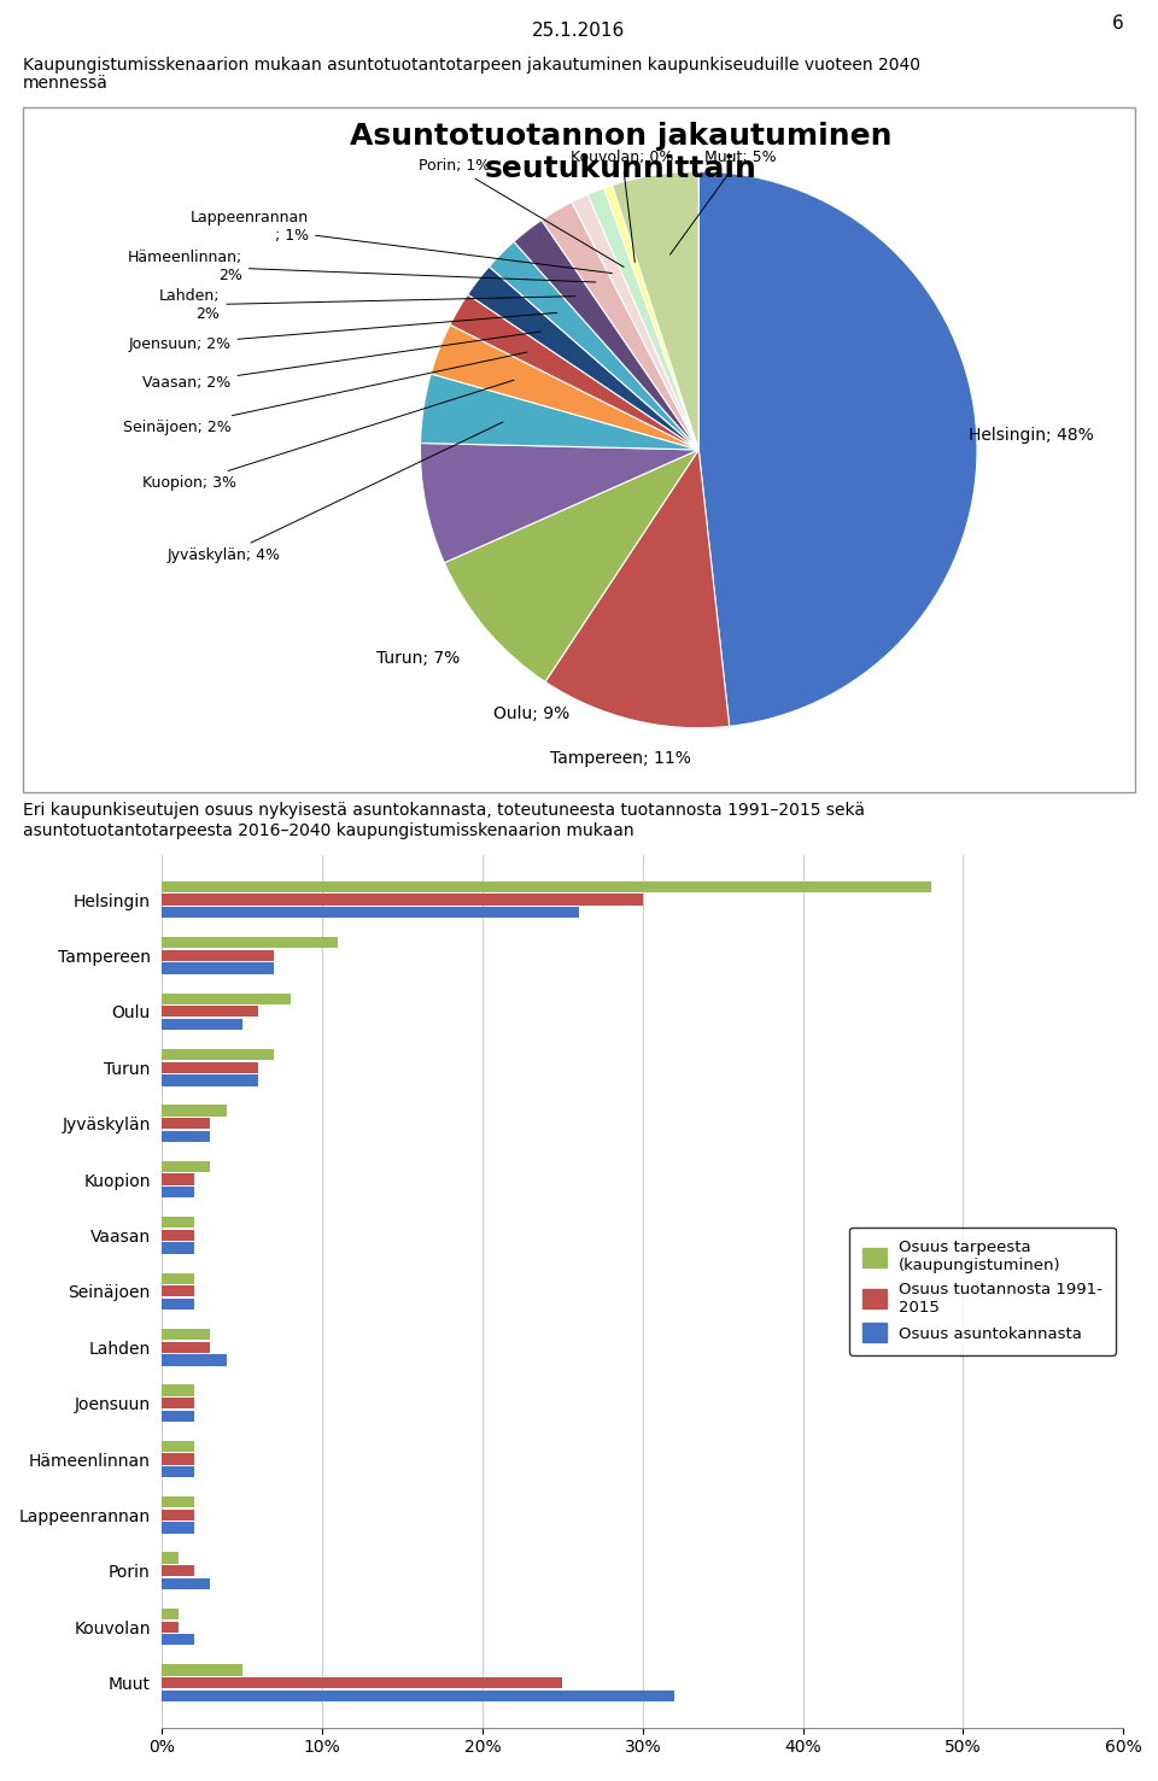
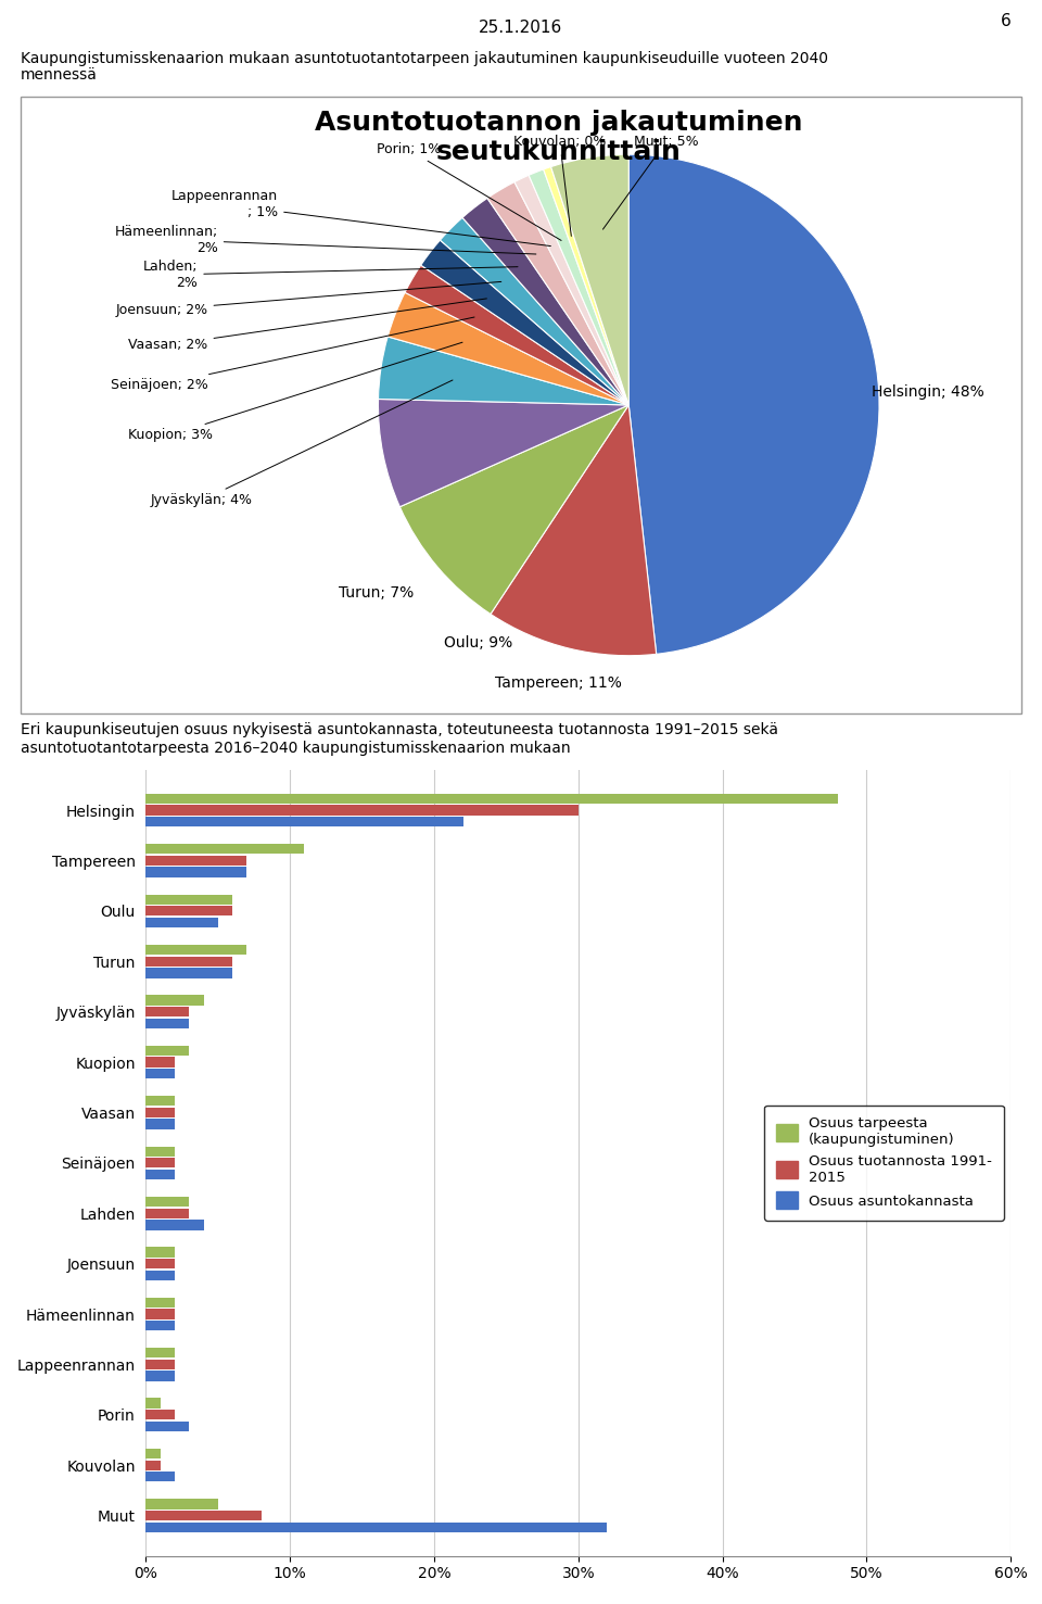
Osuus asuntokannasta/Helsingin: 26% -> 22%
Osuus tarpeesta (kaupungistuminen)/Oulu: 8% -> 6%
Osuus tuotannosta 1991- 2015/Muut: 25% -> 8%
